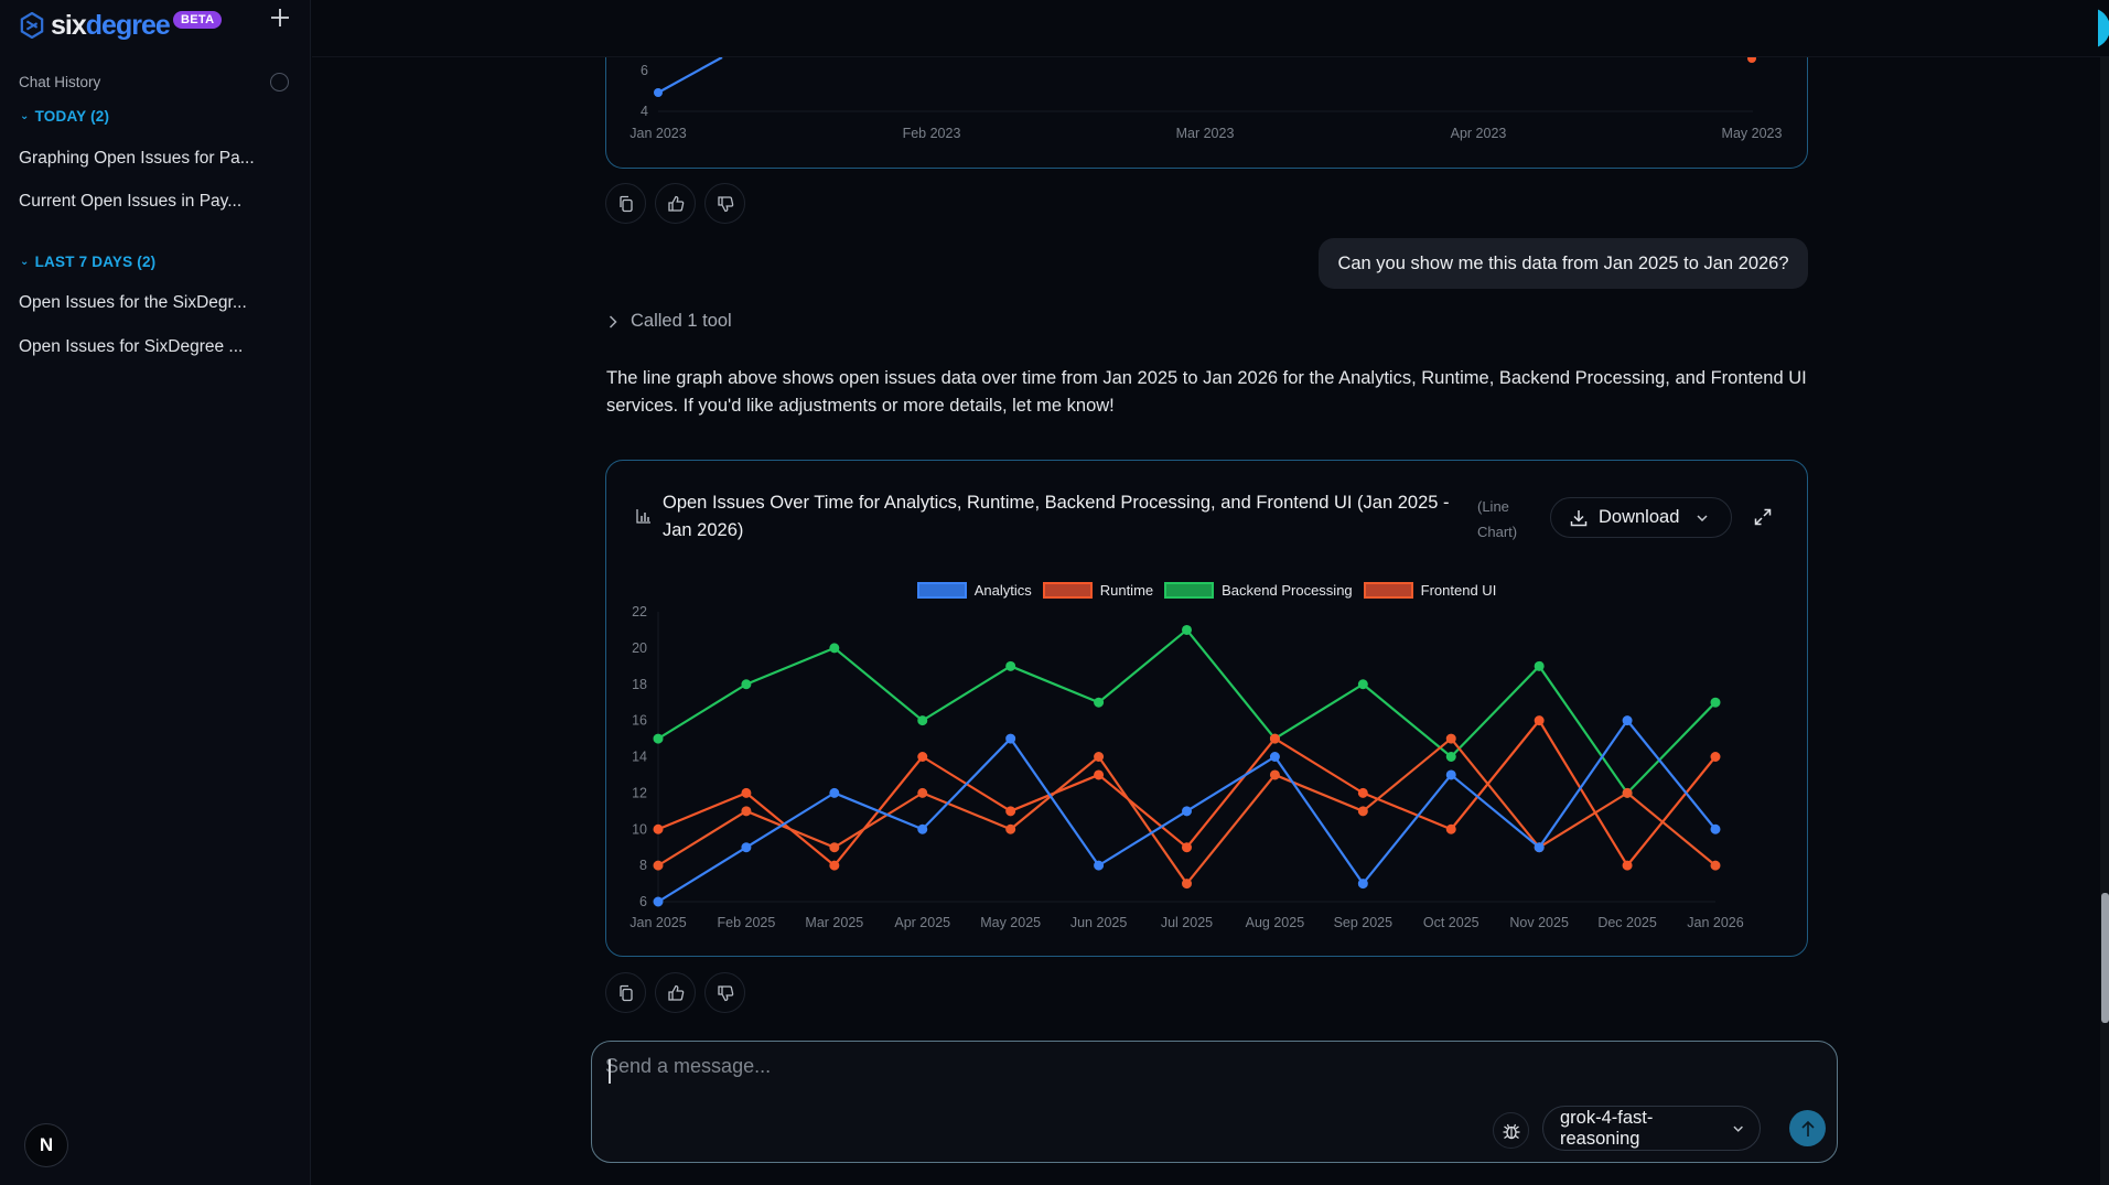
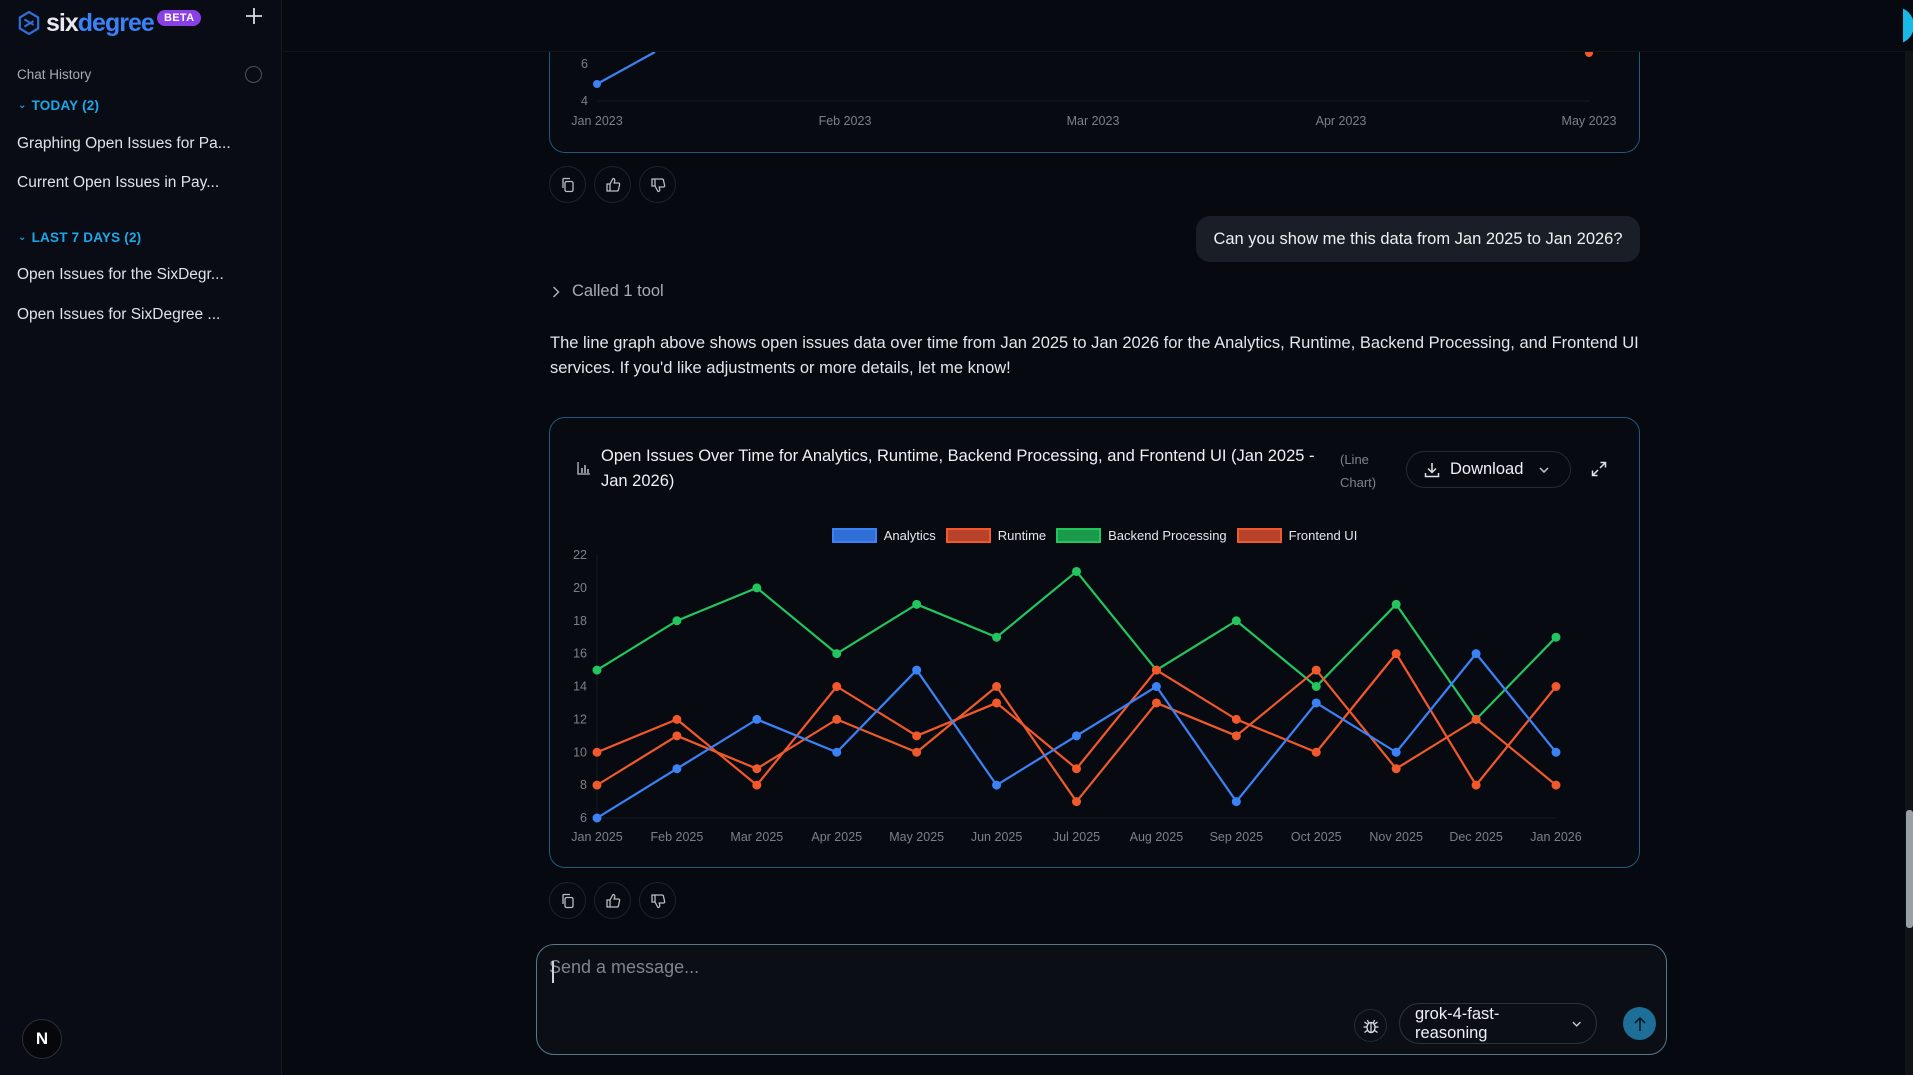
Analytics/Nov 2025: 9 -> 10
